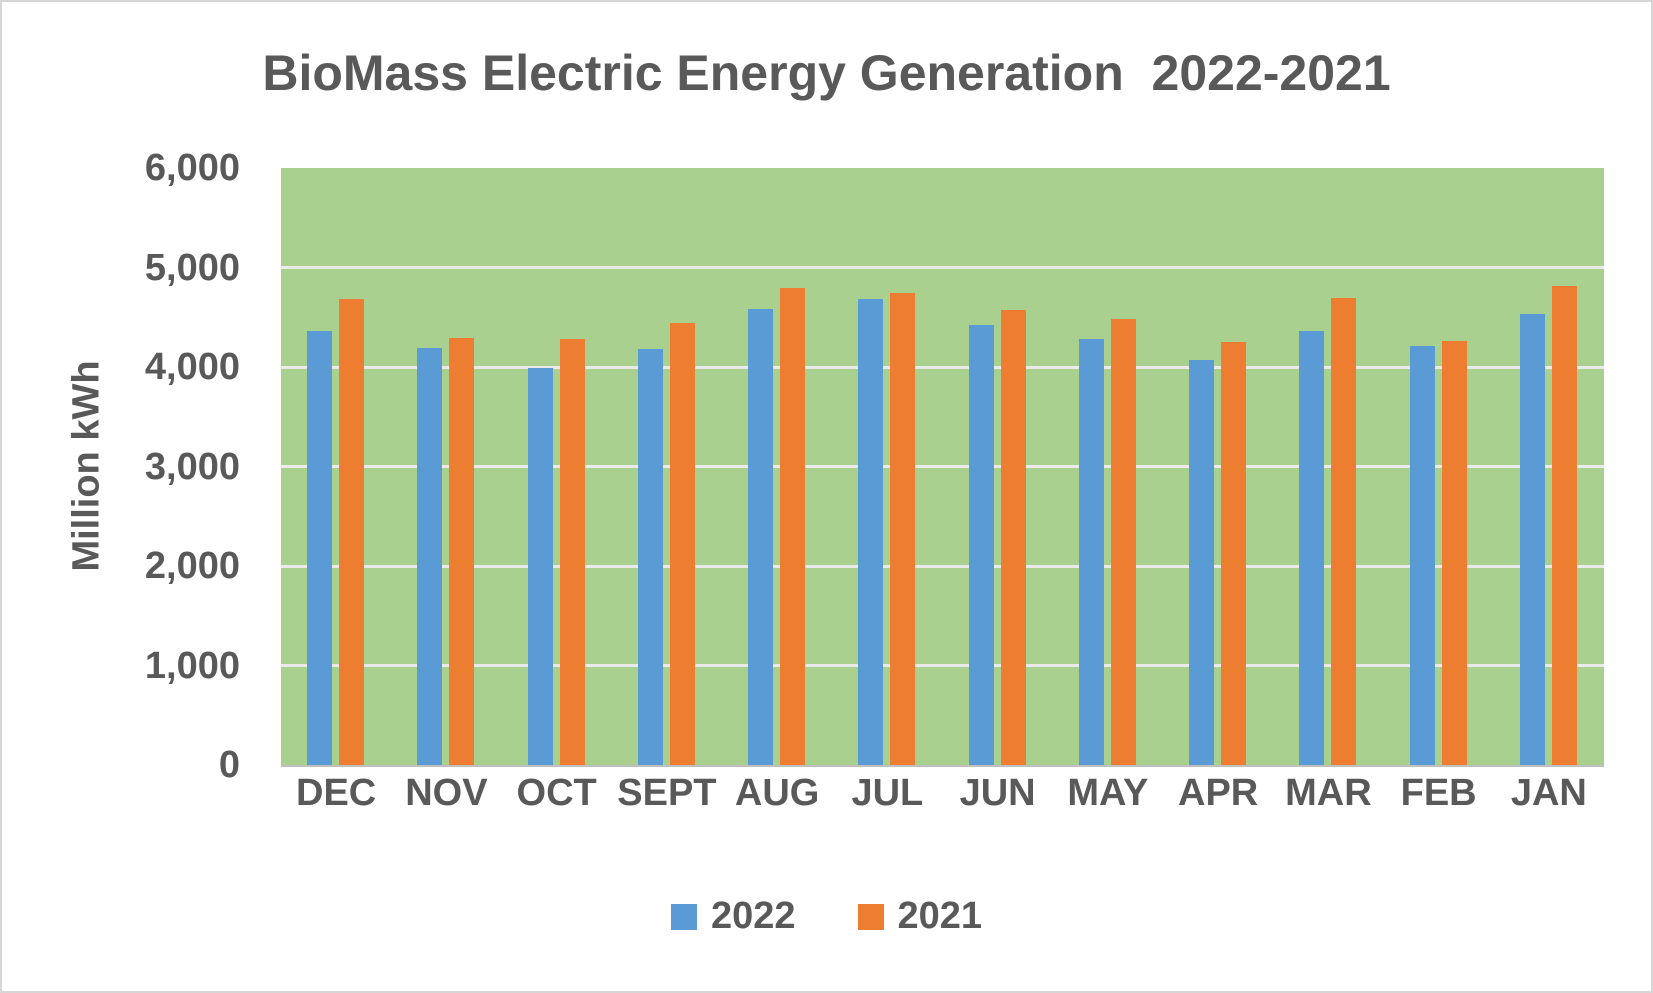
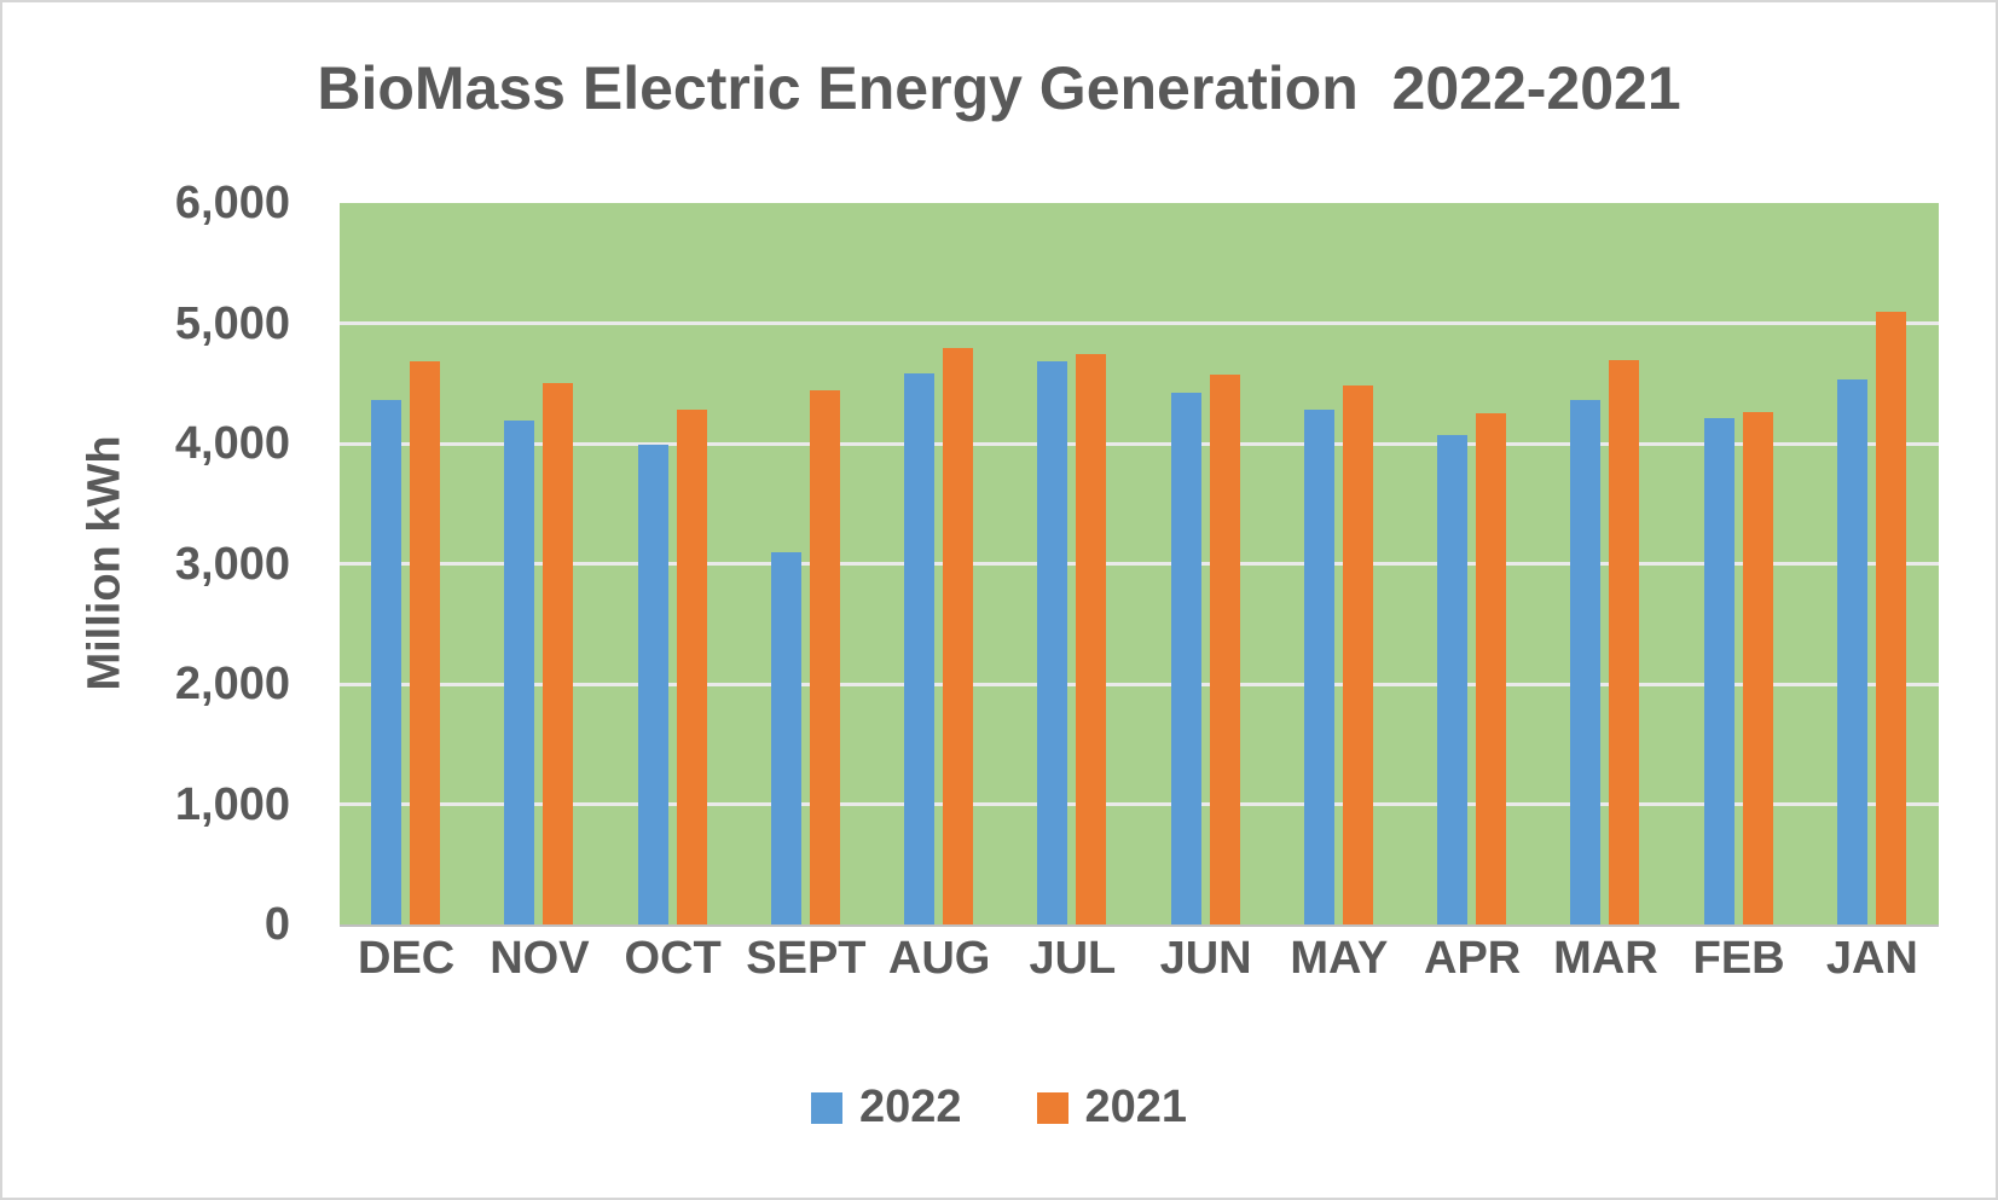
2021/NOV: 4300 -> 4500
2022/SEPT: 4200 -> 3100
2021/JAN: 4800 -> 5100
